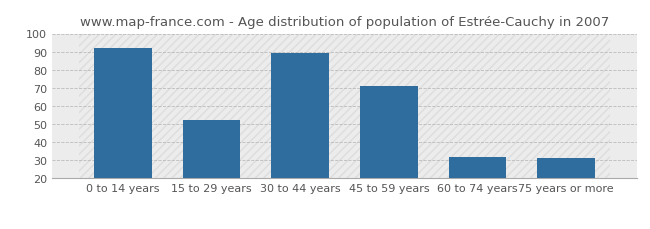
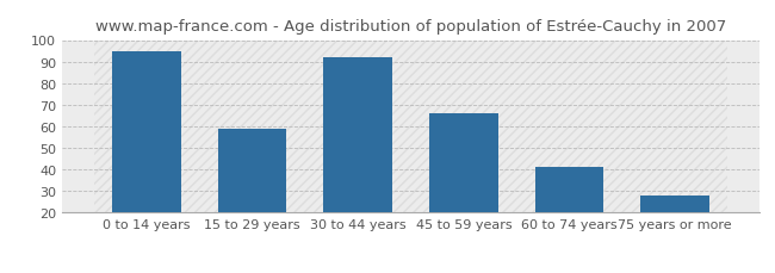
0 to 14 years: 92 -> 95
15 to 29 years: 52 -> 59
30 to 44 years: 89 -> 92
45 to 59 years: 71 -> 66
60 to 74 years: 32 -> 41
75 years or more: 31 -> 28
